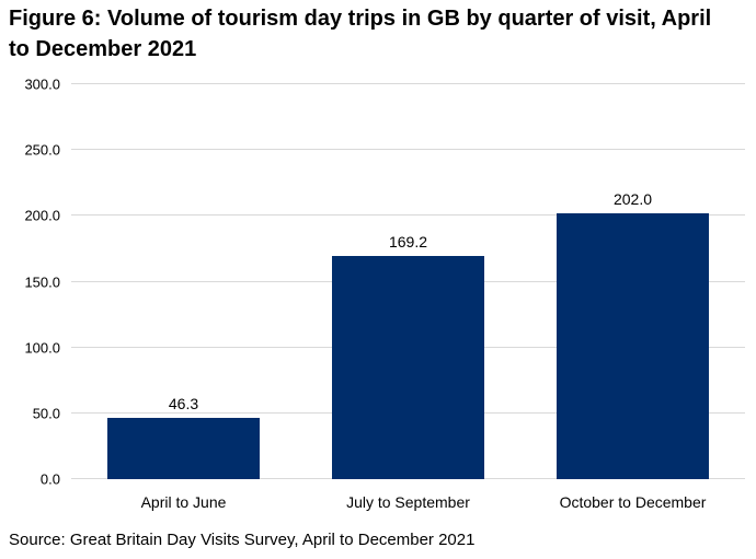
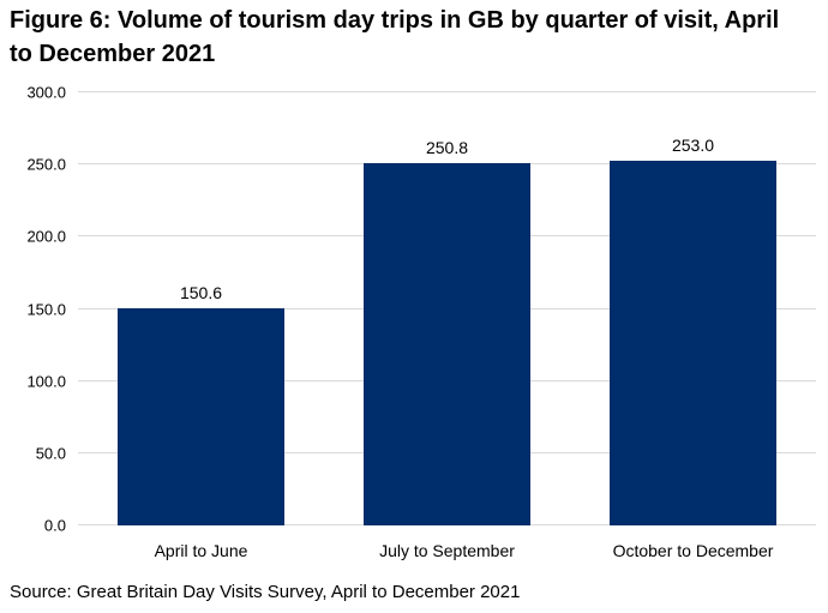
April to June: 46.3 -> 150.6
July to September: 169.2 -> 250.8
October to December: 202.0 -> 253.0
